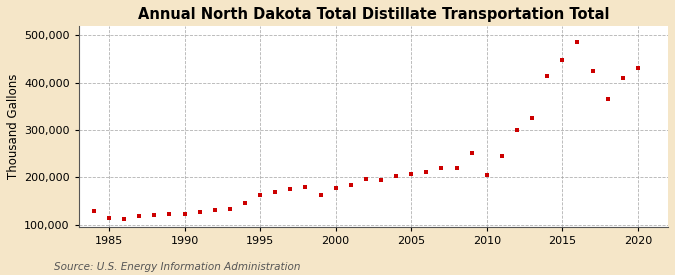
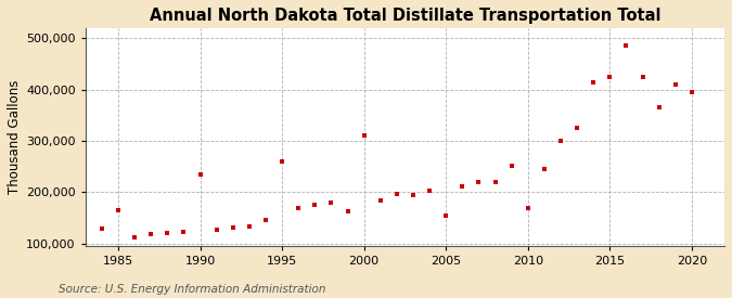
1985: 115,000 -> 165,000
1990: 122,000 -> 235,000
1995: 163,000 -> 260,000
2000: 178,000 -> 310,000
2005: 208,000 -> 155,000
2010: 205,000 -> 170,000
2015: 448,000 -> 425,000
2020: 432,000 -> 395,000
